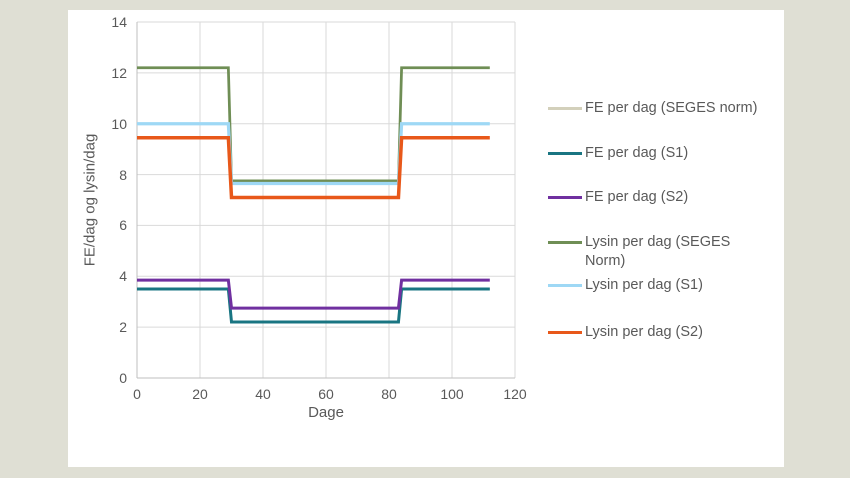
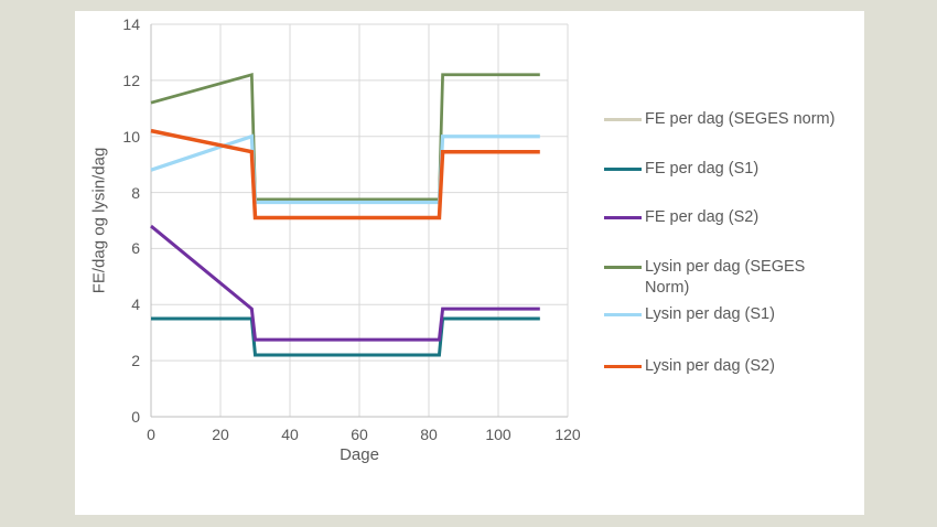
FE per dag (S2)/0: 3.9 -> 6.8
Lysin per dag (SEGES Norm)/0: 12.2 -> 11.2
Lysin per dag (S1)/0: 10.0 -> 8.8
Lysin per dag (S2)/0: 9.4 -> 10.2
